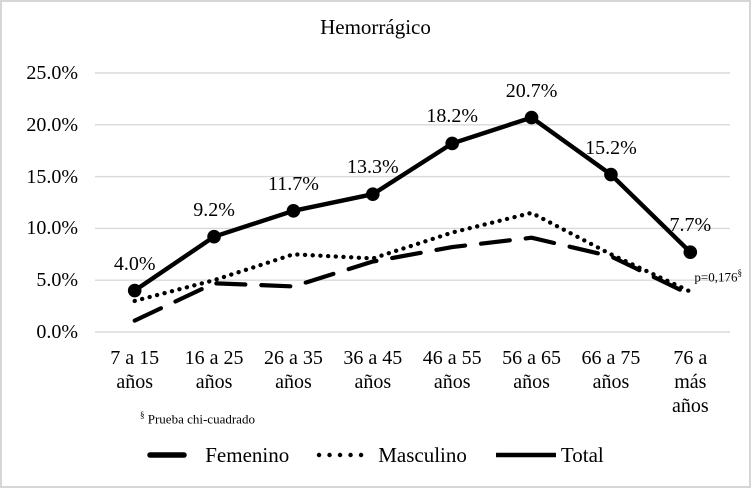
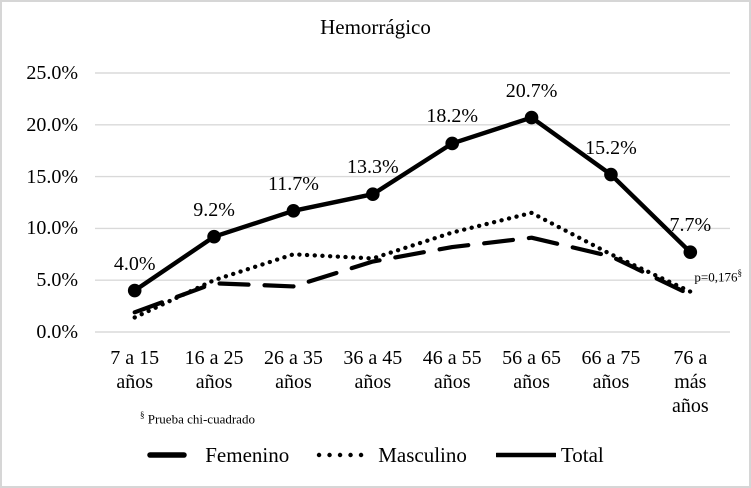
Femenino/7 a 15 años: 1.1% -> 1.9%
Masculino/7 a 15 años: 3.0% -> 1.4%
